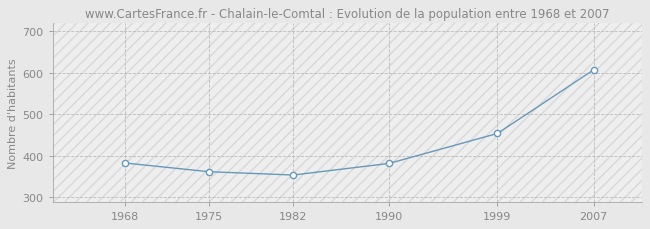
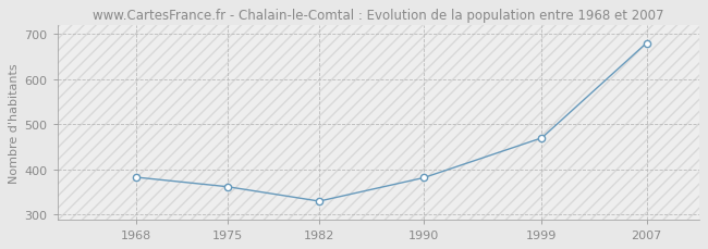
1982: 354 -> 330
1999: 454 -> 470
2007: 607 -> 680
